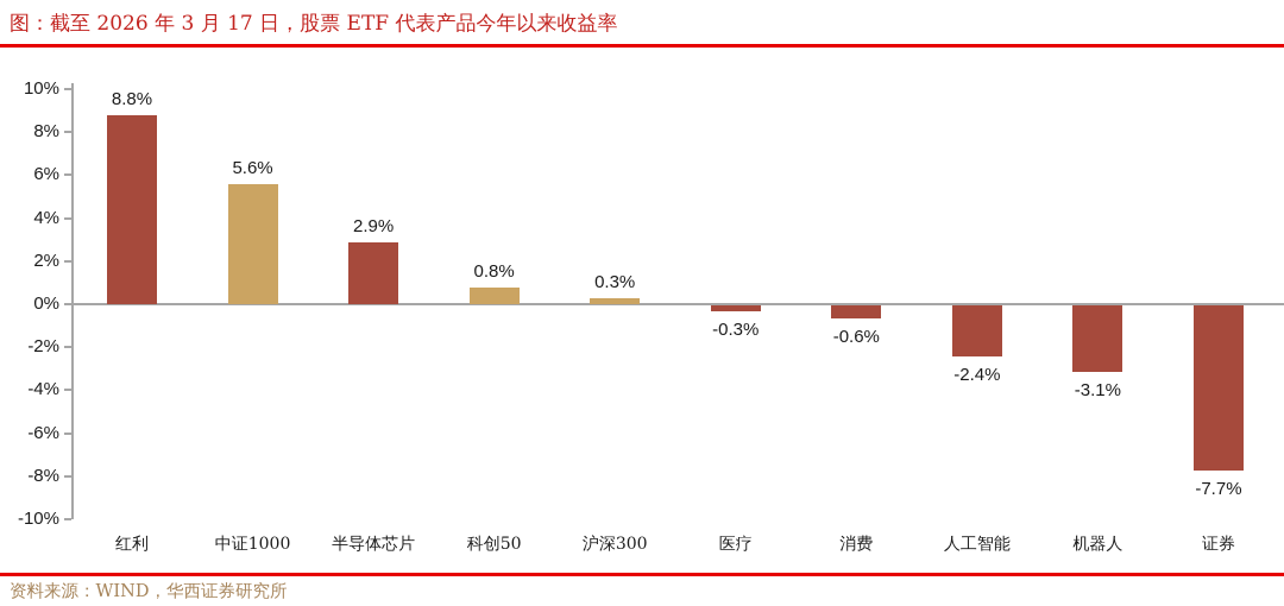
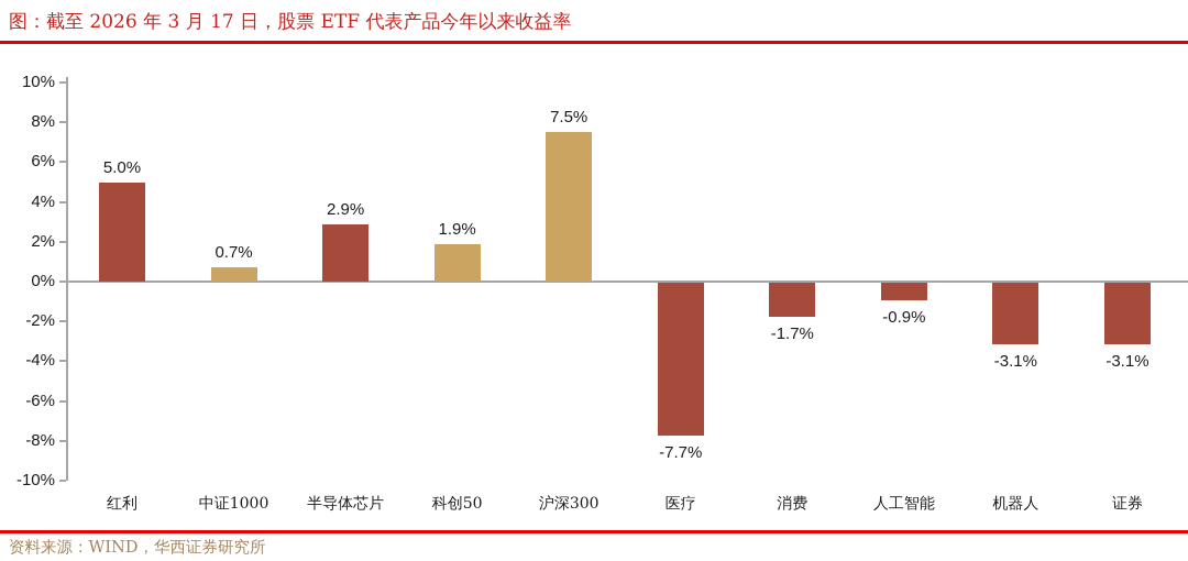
红利: 8.8% -> 5.0%
中证1000: 5.6% -> 0.7%
科创50: 0.8% -> 1.9%
沪深300: 0.3% -> 7.5%
医疗: -0.3% -> -7.7%
消费: -0.6% -> -1.7%
人工智能: -2.4% -> -0.9%
证券: -7.7% -> -3.1%
